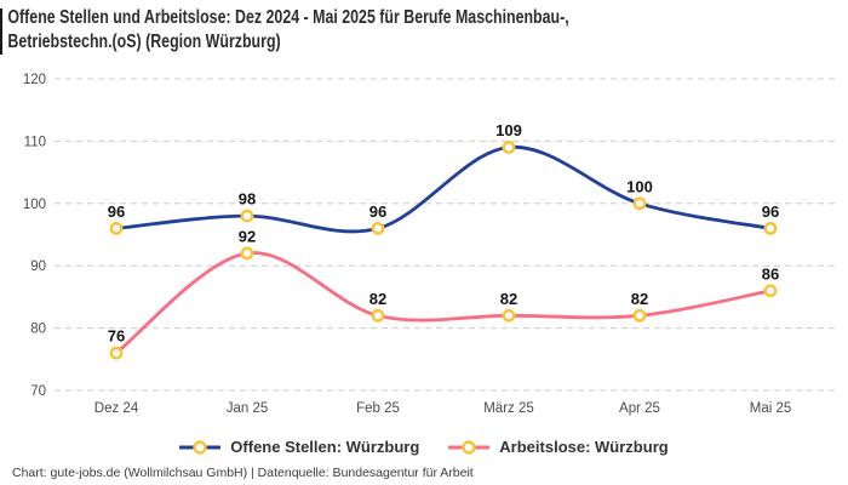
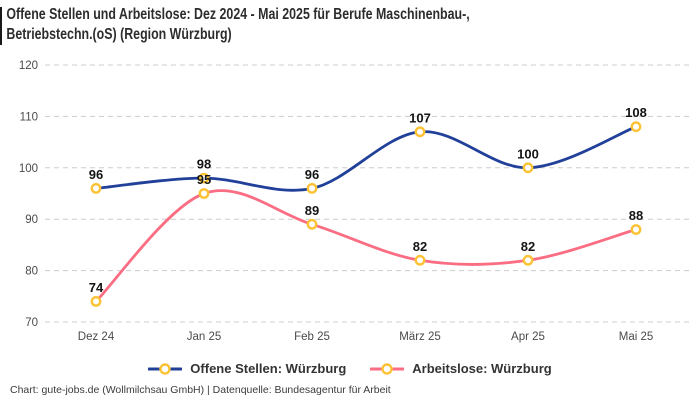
Arbeitslose: Würzburg/Dez 24: 76 -> 74
Arbeitslose: Würzburg/Jan 25: 92 -> 95
Arbeitslose: Würzburg/Feb 25: 82 -> 89
Offene Stellen: Würzburg/März 25: 109 -> 107
Offene Stellen: Würzburg/Mai 25: 96 -> 108
Arbeitslose: Würzburg/Mai 25: 86 -> 88
